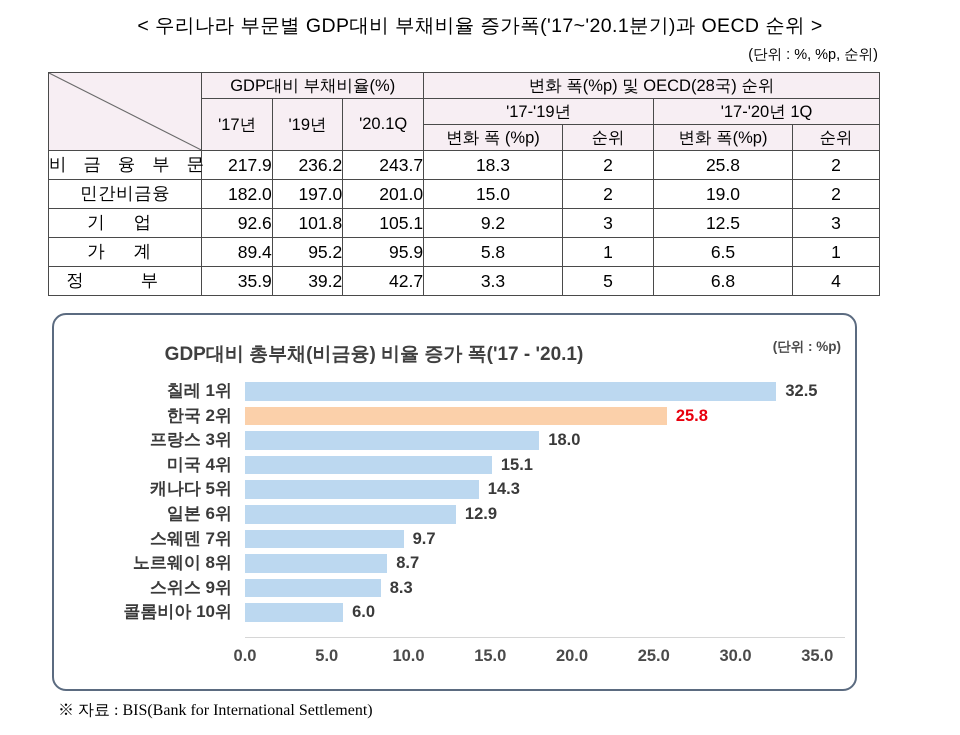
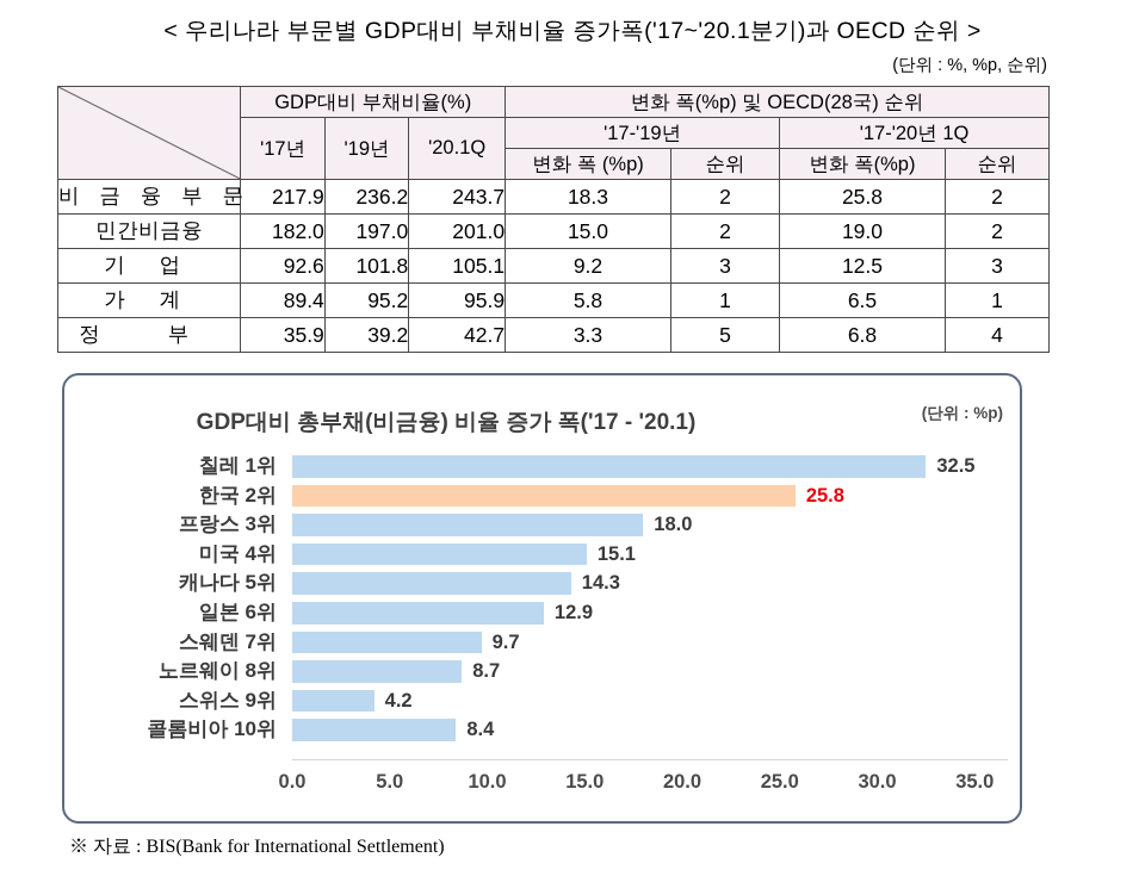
스위스 9위: 8.3 -> 4.2
콜롬비아 10위: 6.0 -> 8.4
